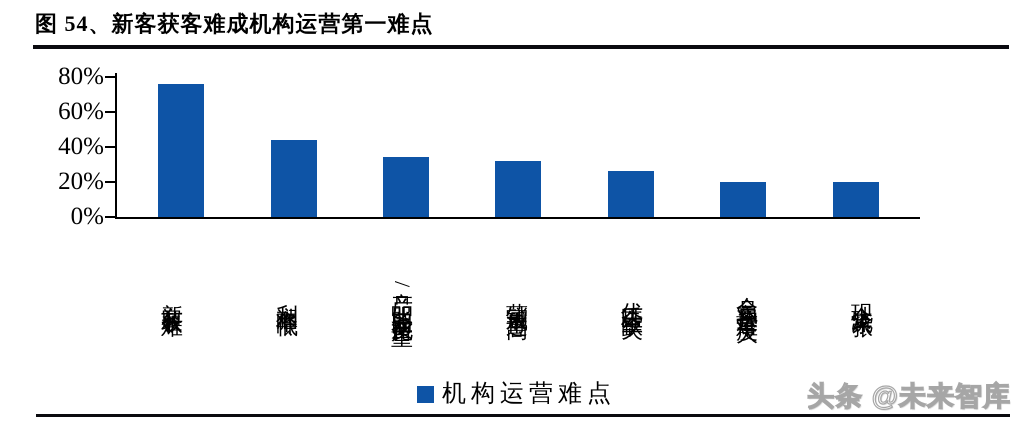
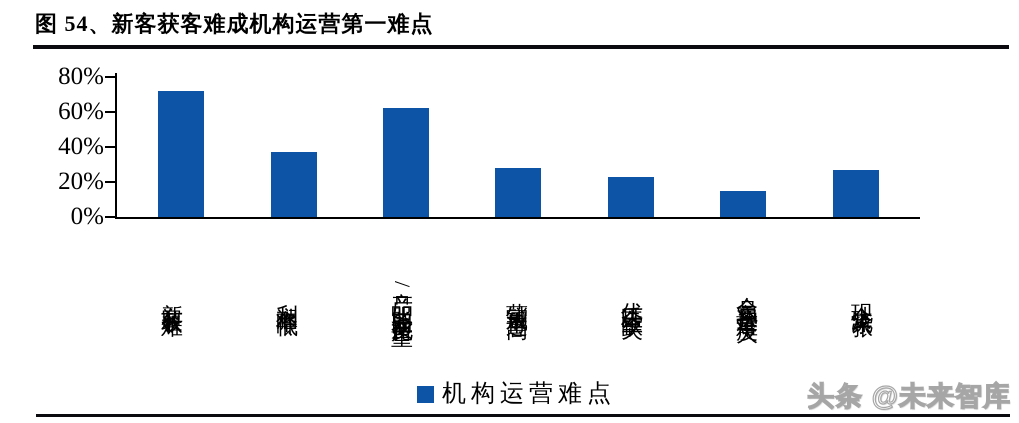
新客获取难: 76% -> 72%
利润率降低: 44% -> 37%
产品/服务同质化严重: 34% -> 62%
营销成本过高: 32% -> 28%
优秀医生缺失: 26% -> 23%
会员客户运营难度大: 20% -> 15%
现金流紧张: 20% -> 27%
